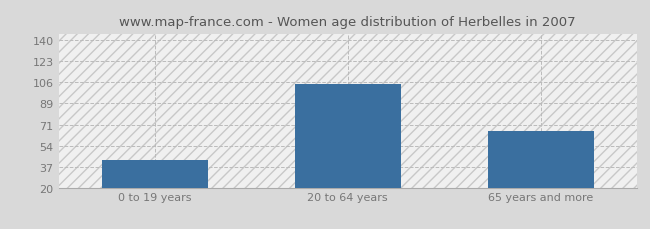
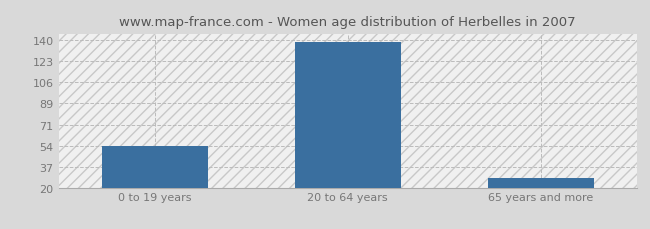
0 to 19 years: 42 -> 54
20 to 64 years: 104 -> 138
65 years and more: 66 -> 28
